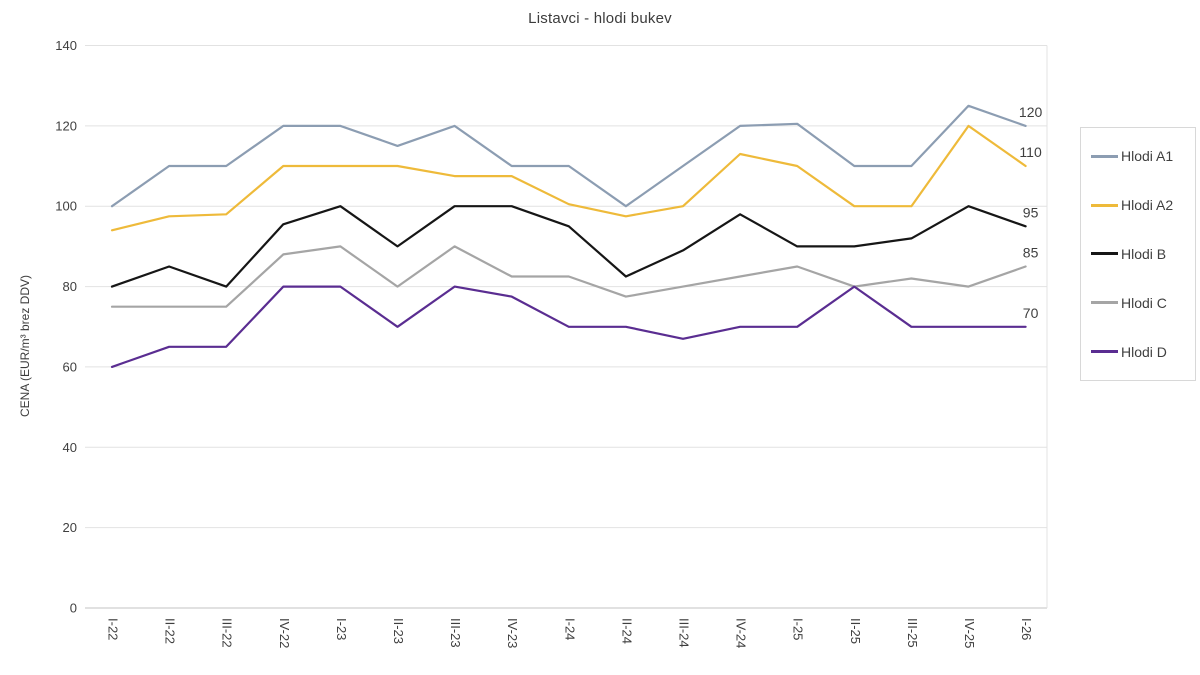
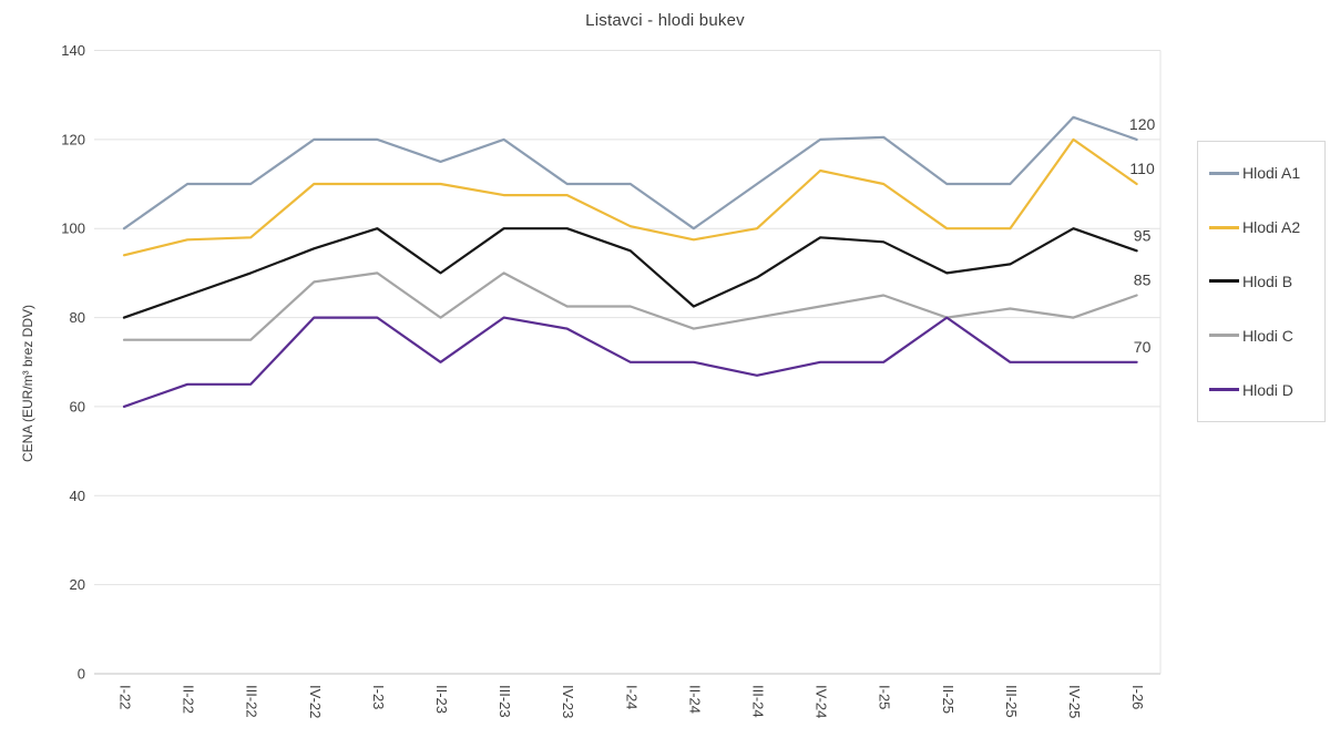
Hlodi B/III-22: 80 -> 90
Hlodi B/I-25: 90 -> 97
